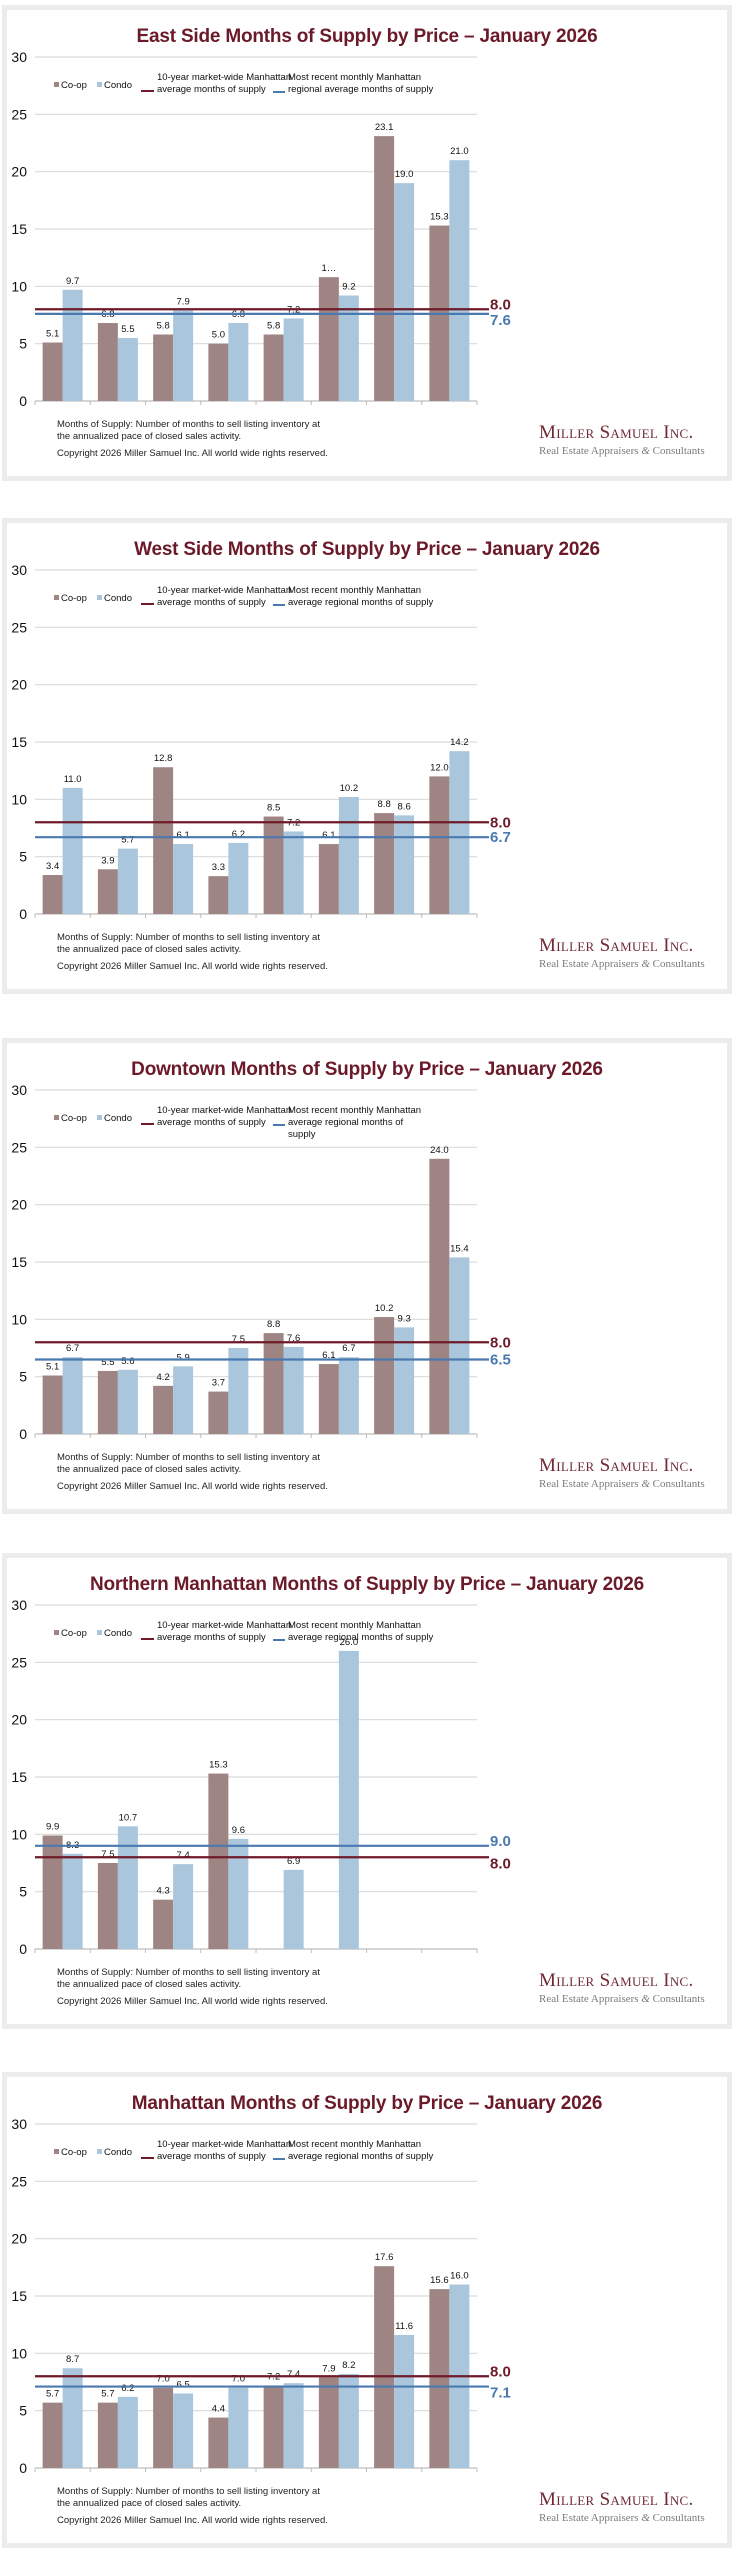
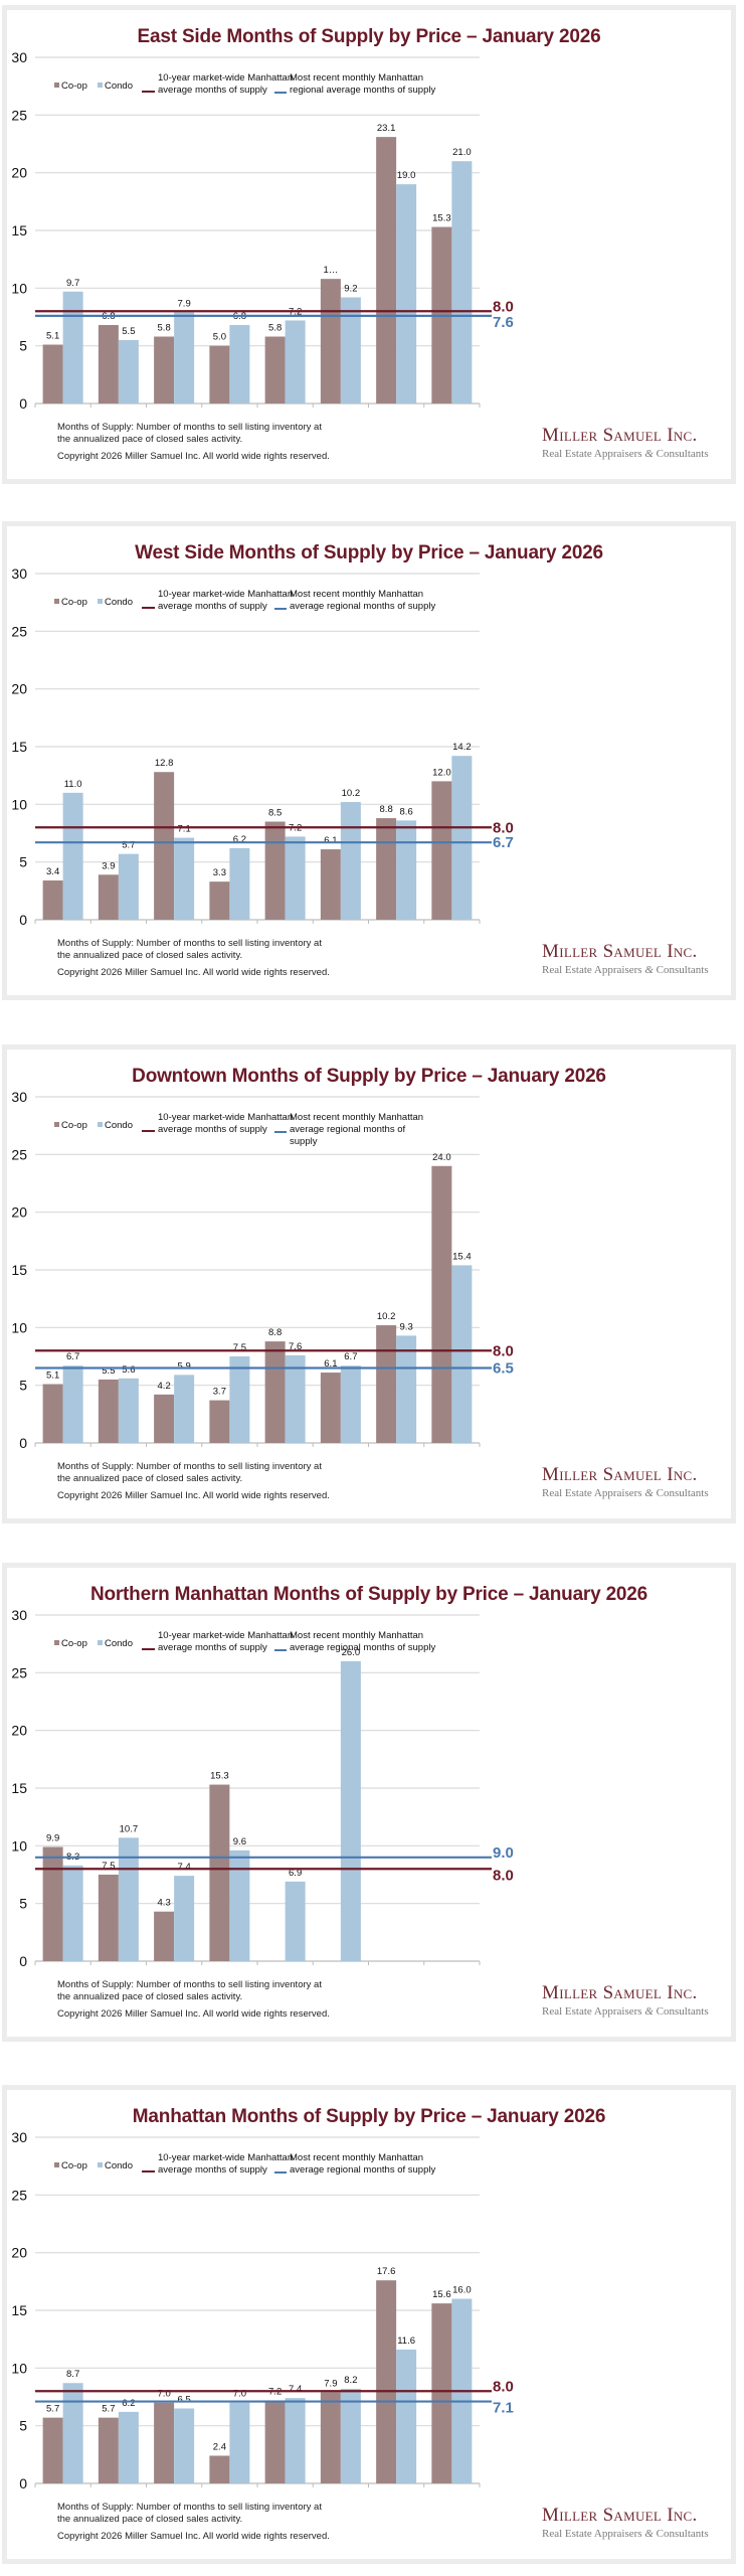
West Side Months of Supply by Price – January 2026/Condo/$1M-$1.49M: 6.1 -> 7.1
Manhattan Months of Supply by Price – January 2026/Co-op/$1.5M-$1.99M: 4.4 -> 2.4
